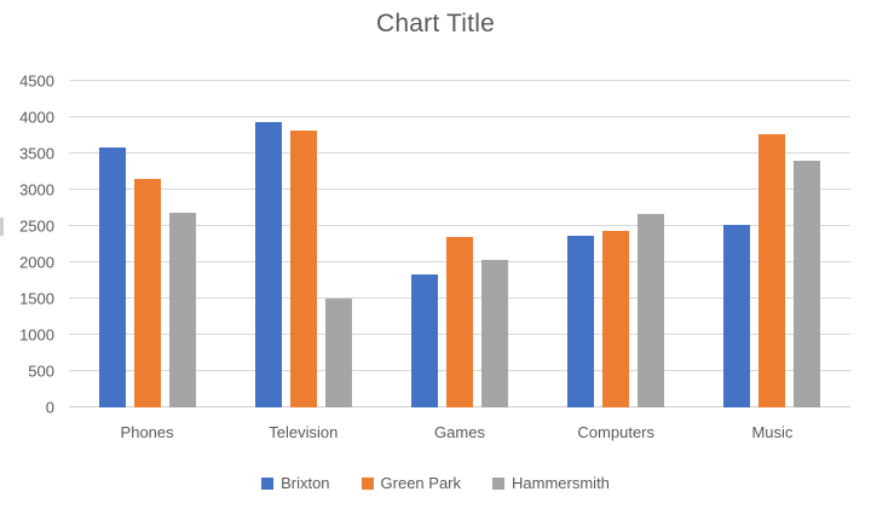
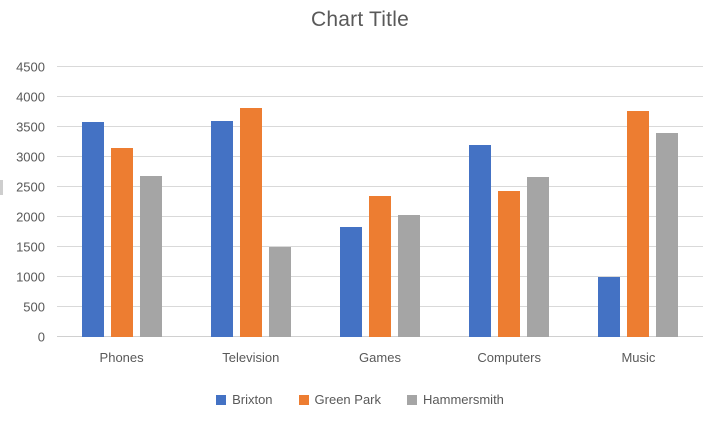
Brixton/Television: 3900 -> 3600
Brixton/Computers: 2400 -> 3200
Brixton/Music: 2500 -> 1000
